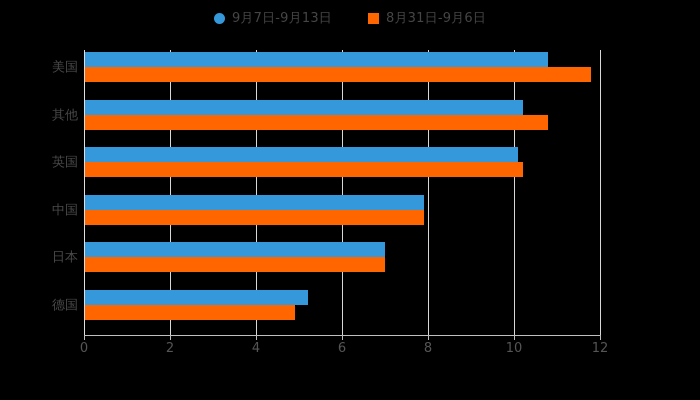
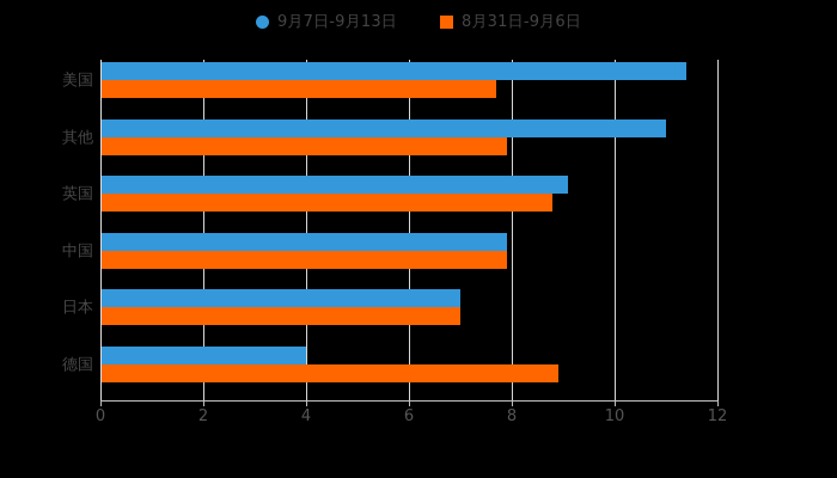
9月7日-9月13日/美国: 10.8 -> 11.4
8月31日-9月6日/美国: 11.8 -> 7.7
9月7日-9月13日/其他: 10.2 -> 11.0
8月31日-9月6日/其他: 10.8 -> 7.9
9月7日-9月13日/英国: 10.1 -> 9.1
8月31日-9月6日/英国: 10.2 -> 8.8
9月7日-9月13日/德国: 5.2 -> 4.0
8月31日-9月6日/德国: 4.9 -> 8.9
